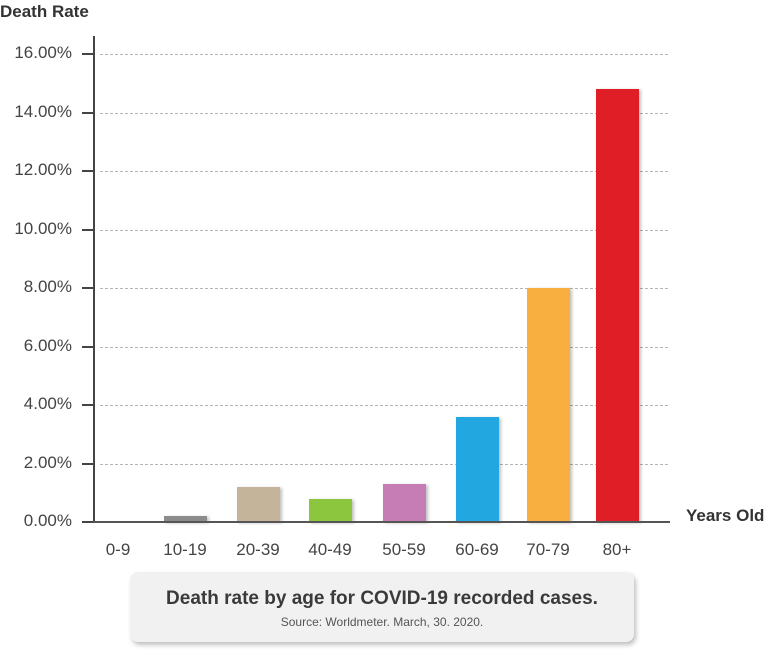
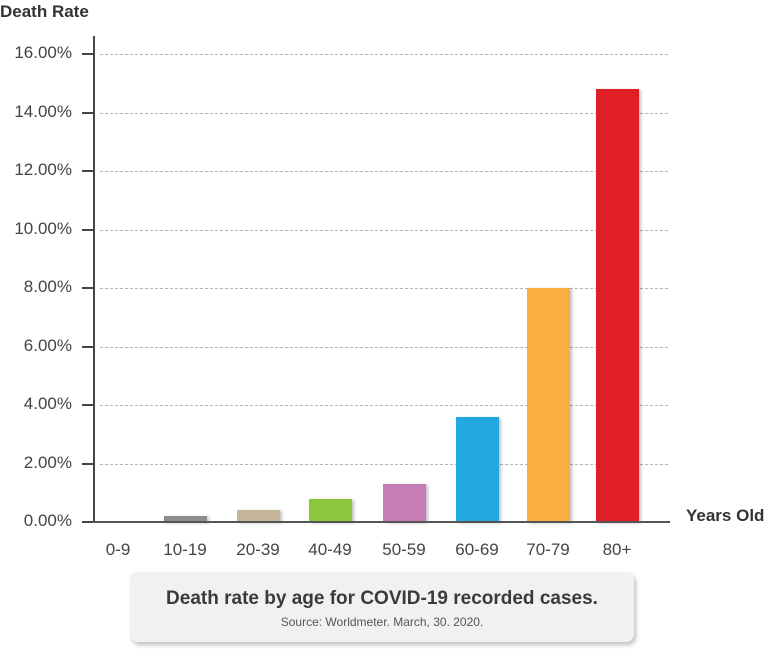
20-39: 1.2% -> 0.4%
